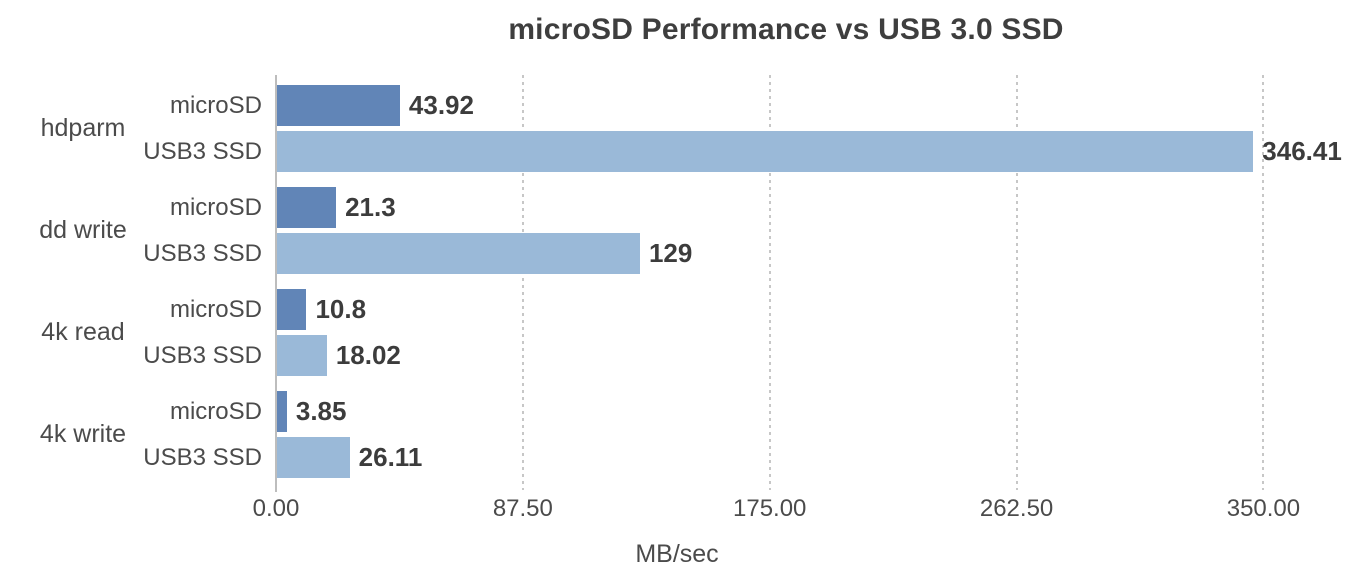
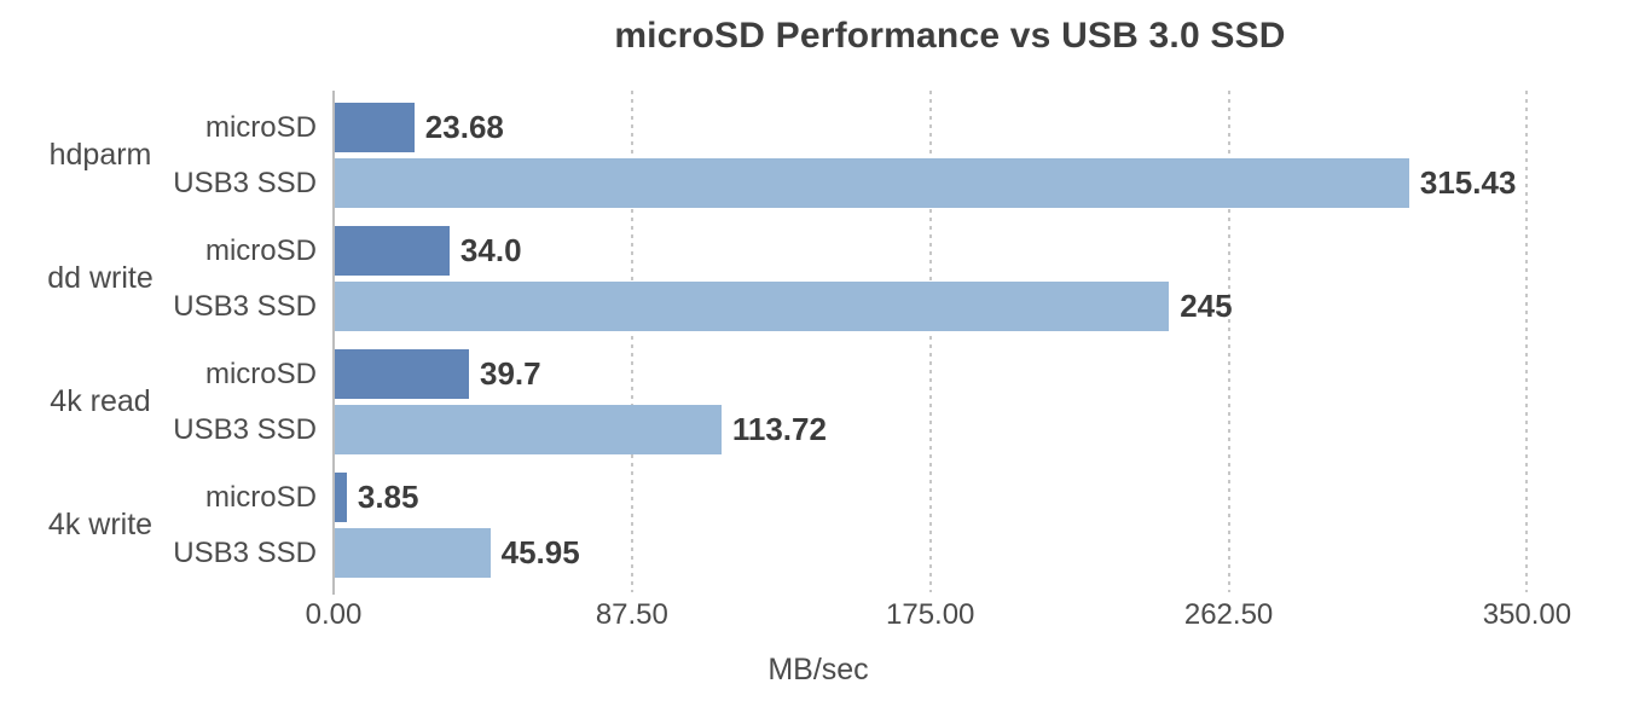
microSD/hdparm: 43.92 -> 23.68
USB3 SSD/hdparm: 346.41 -> 315.43
microSD/dd write: 21.3 -> 34.0
USB3 SSD/dd write: 129 -> 245
microSD/4k read: 10.8 -> 39.7
USB3 SSD/4k read: 18.02 -> 113.72
USB3 SSD/4k write: 26.11 -> 45.95
